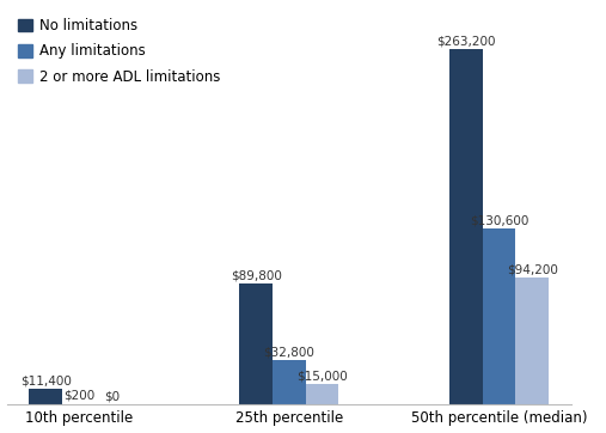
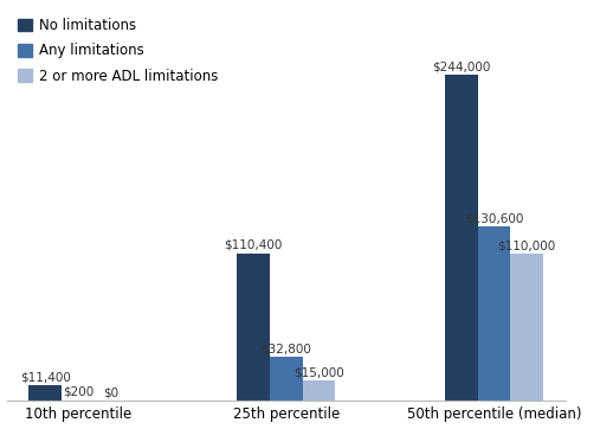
No limitations/25th percentile: $89,800 -> $110,400
No limitations/50th percentile (median): $263,200 -> $244,000
2 or more ADL limitations/50th percentile (median): $94,200 -> $110,000
